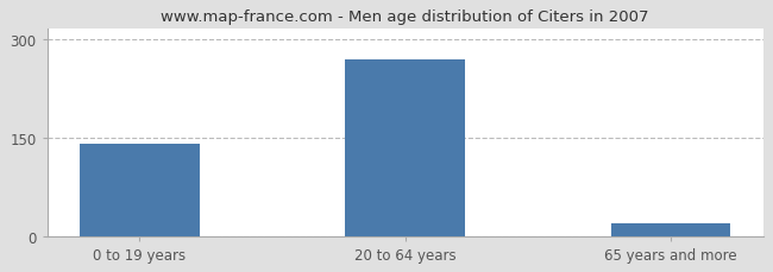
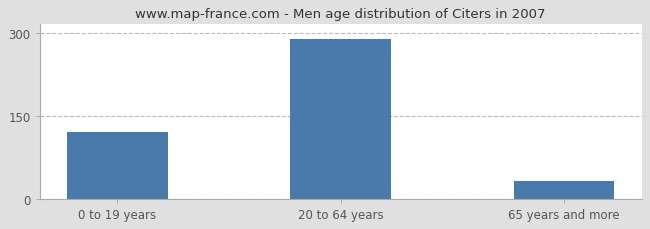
0 to 19 years: 140 -> 120
20 to 64 years: 268 -> 288
65 years and more: 20 -> 32
